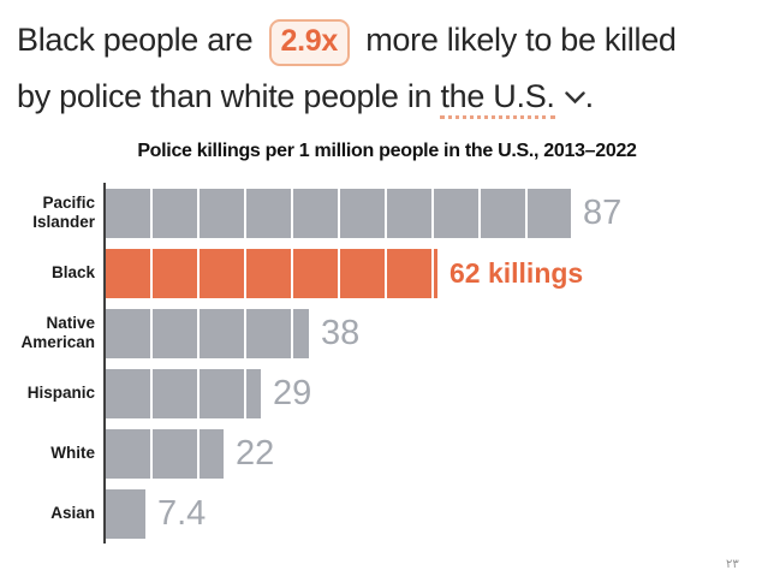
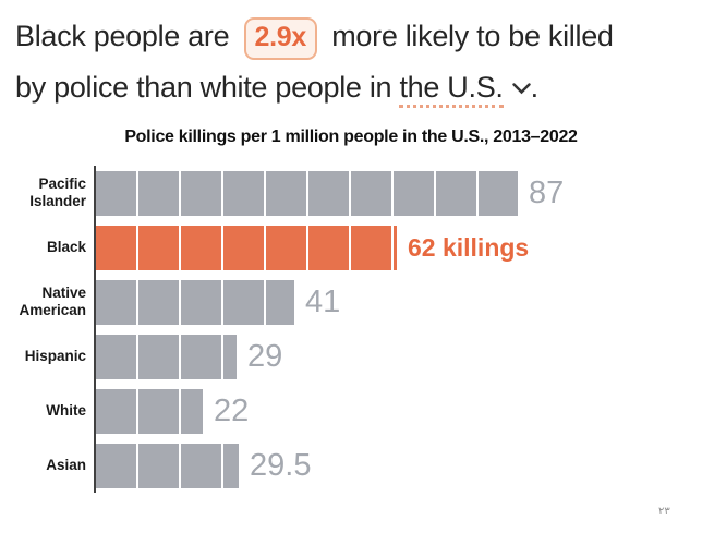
Native American: 38 -> 41
Asian: 7.4 -> 29.5
